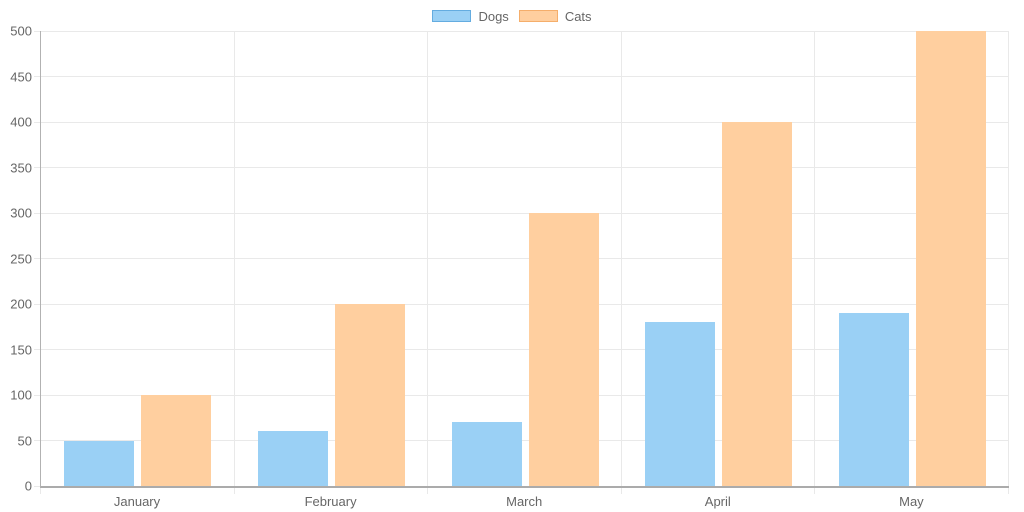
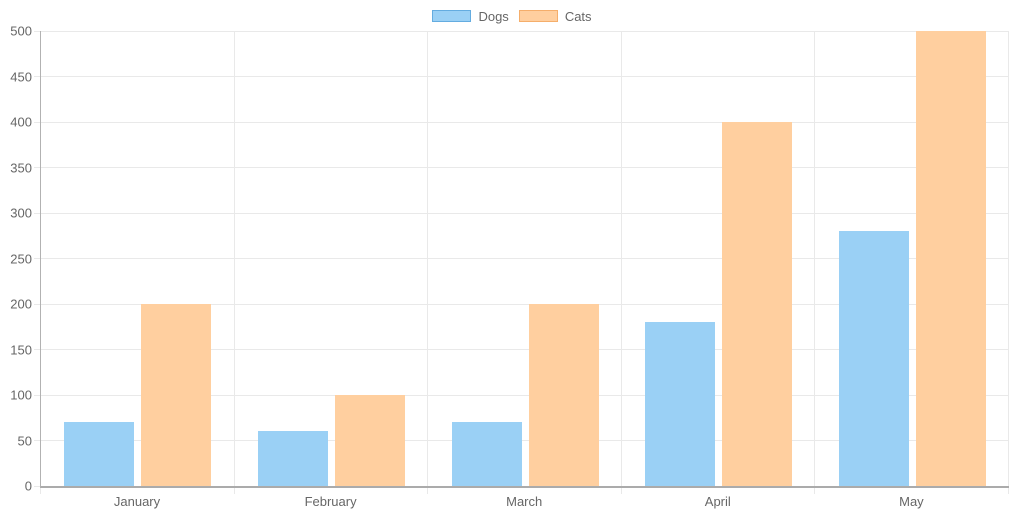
Dogs/January: 50 -> 70
Cats/January: 100 -> 200
Cats/February: 200 -> 100
Cats/March: 300 -> 200
Dogs/May: 190 -> 280
